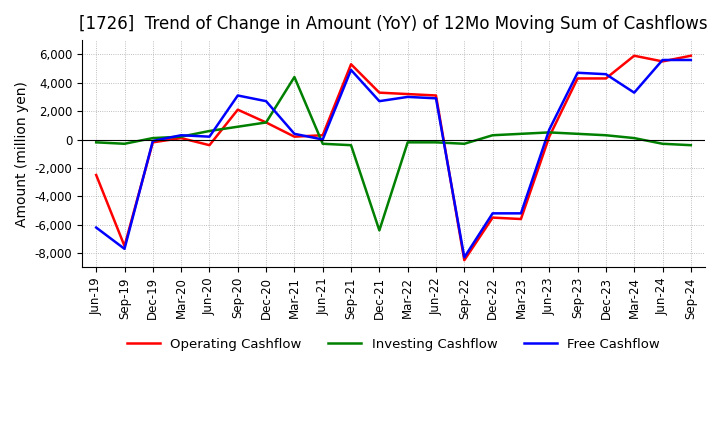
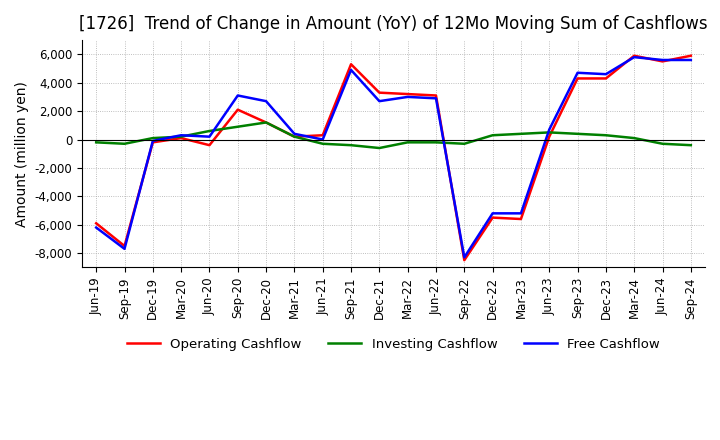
Operating Cashflow/Jun-19: -2,500 -> -5,900
Investing Cashflow/Mar-21: 4,400 -> 200
Investing Cashflow/Dec-21: -6,400 -> -600
Free Cashflow/Mar-24: 3,300 -> 5,800
